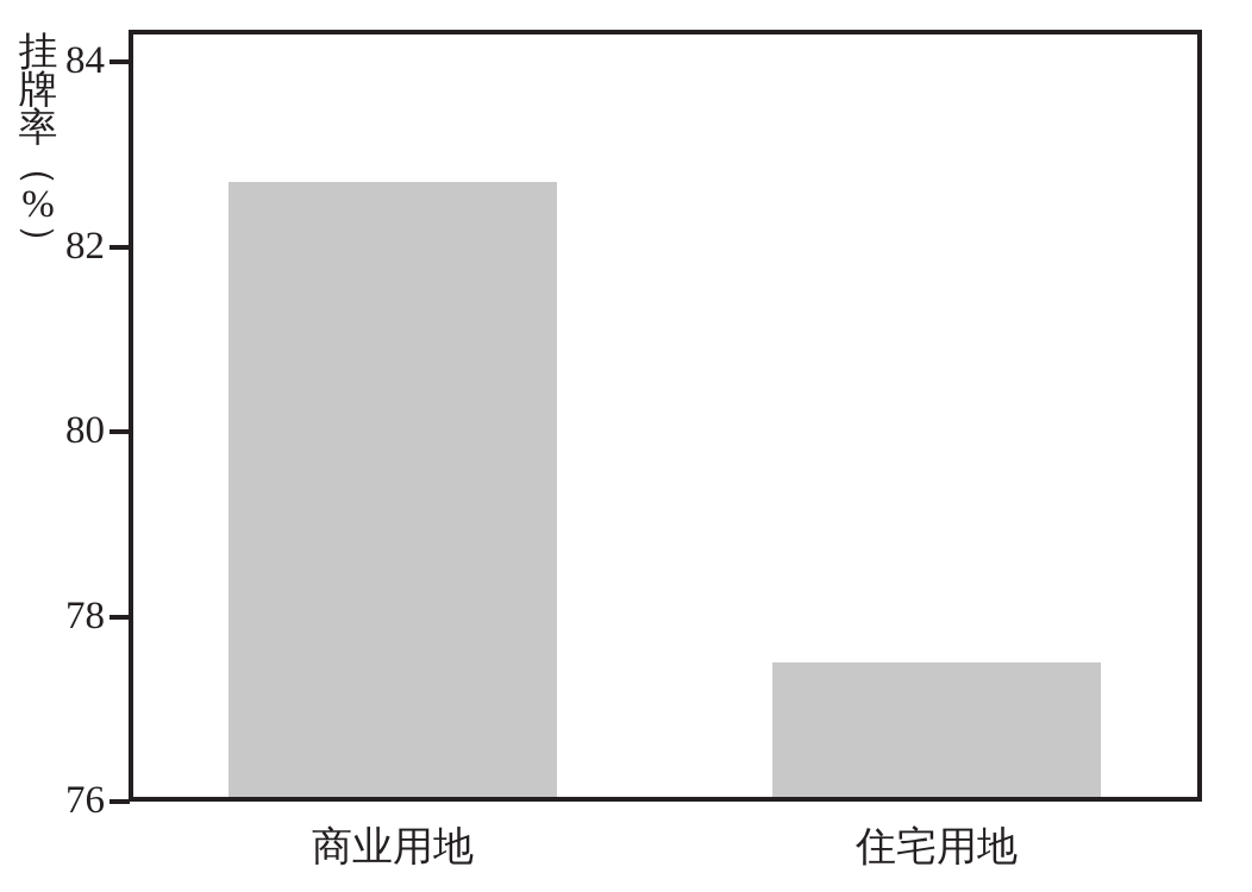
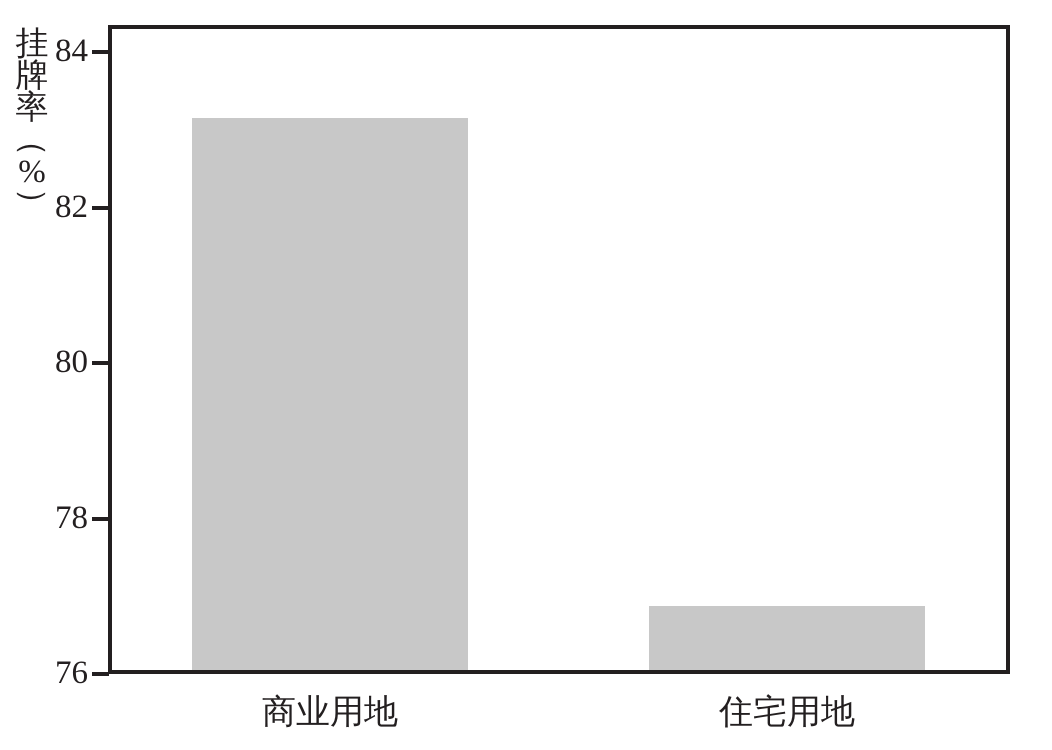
商业用地: 82.7 -> 83.2
住宅用地: 77.5 -> 76.9
